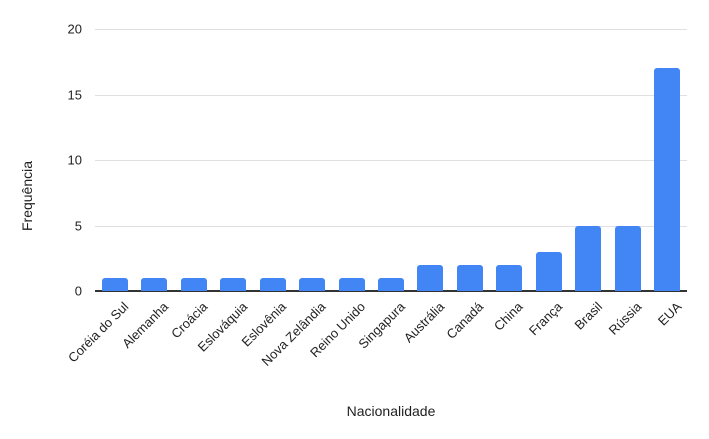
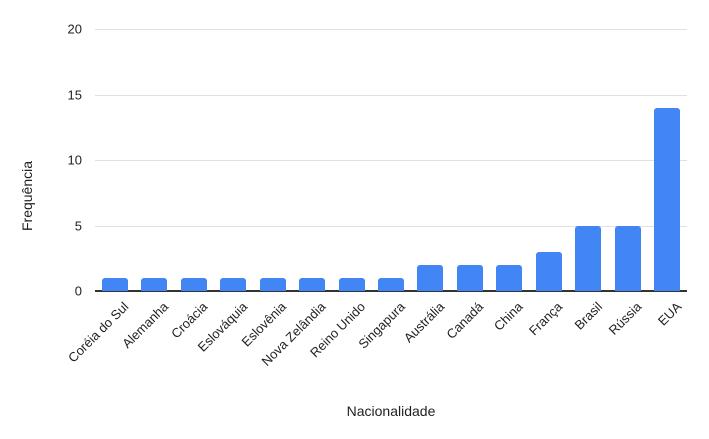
EUA: 17 -> 14
